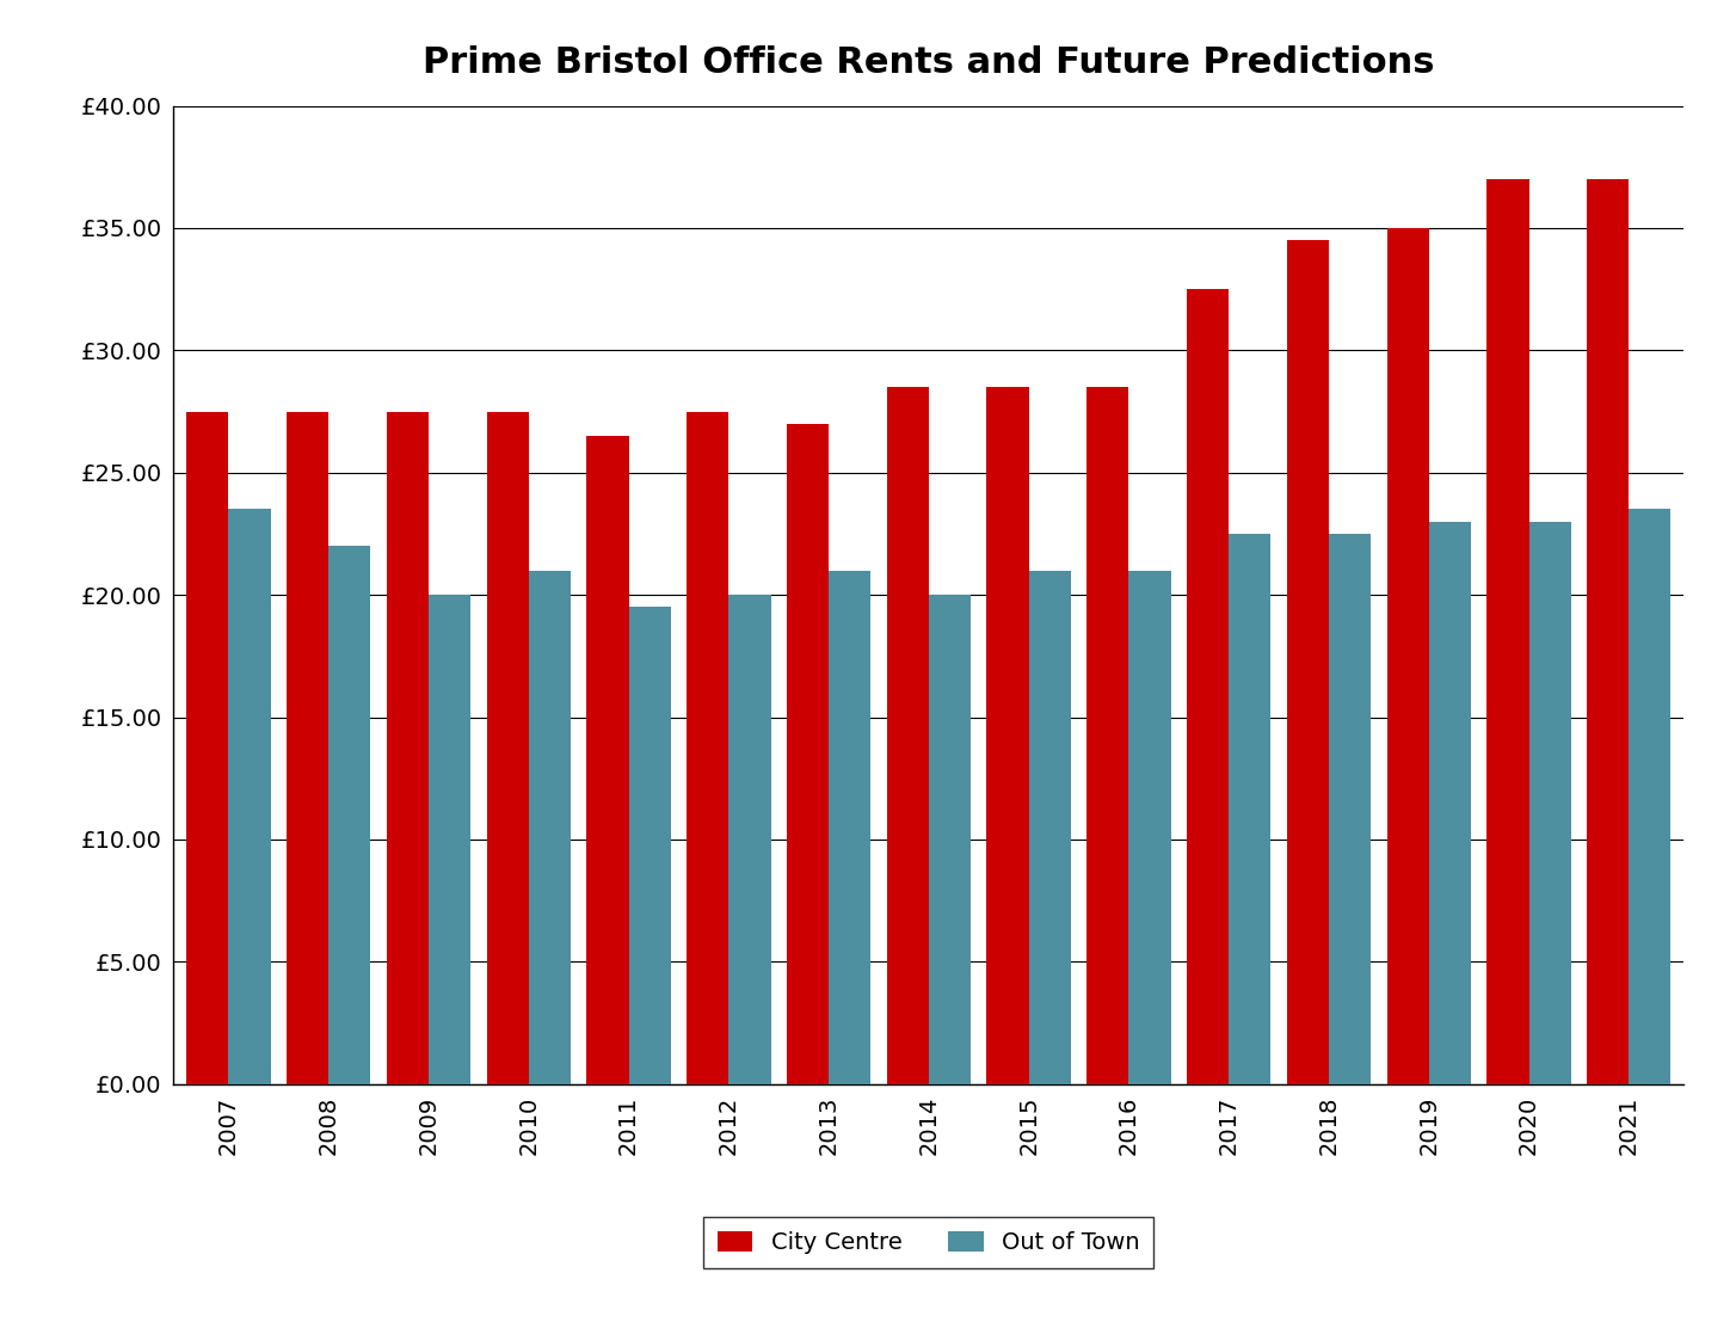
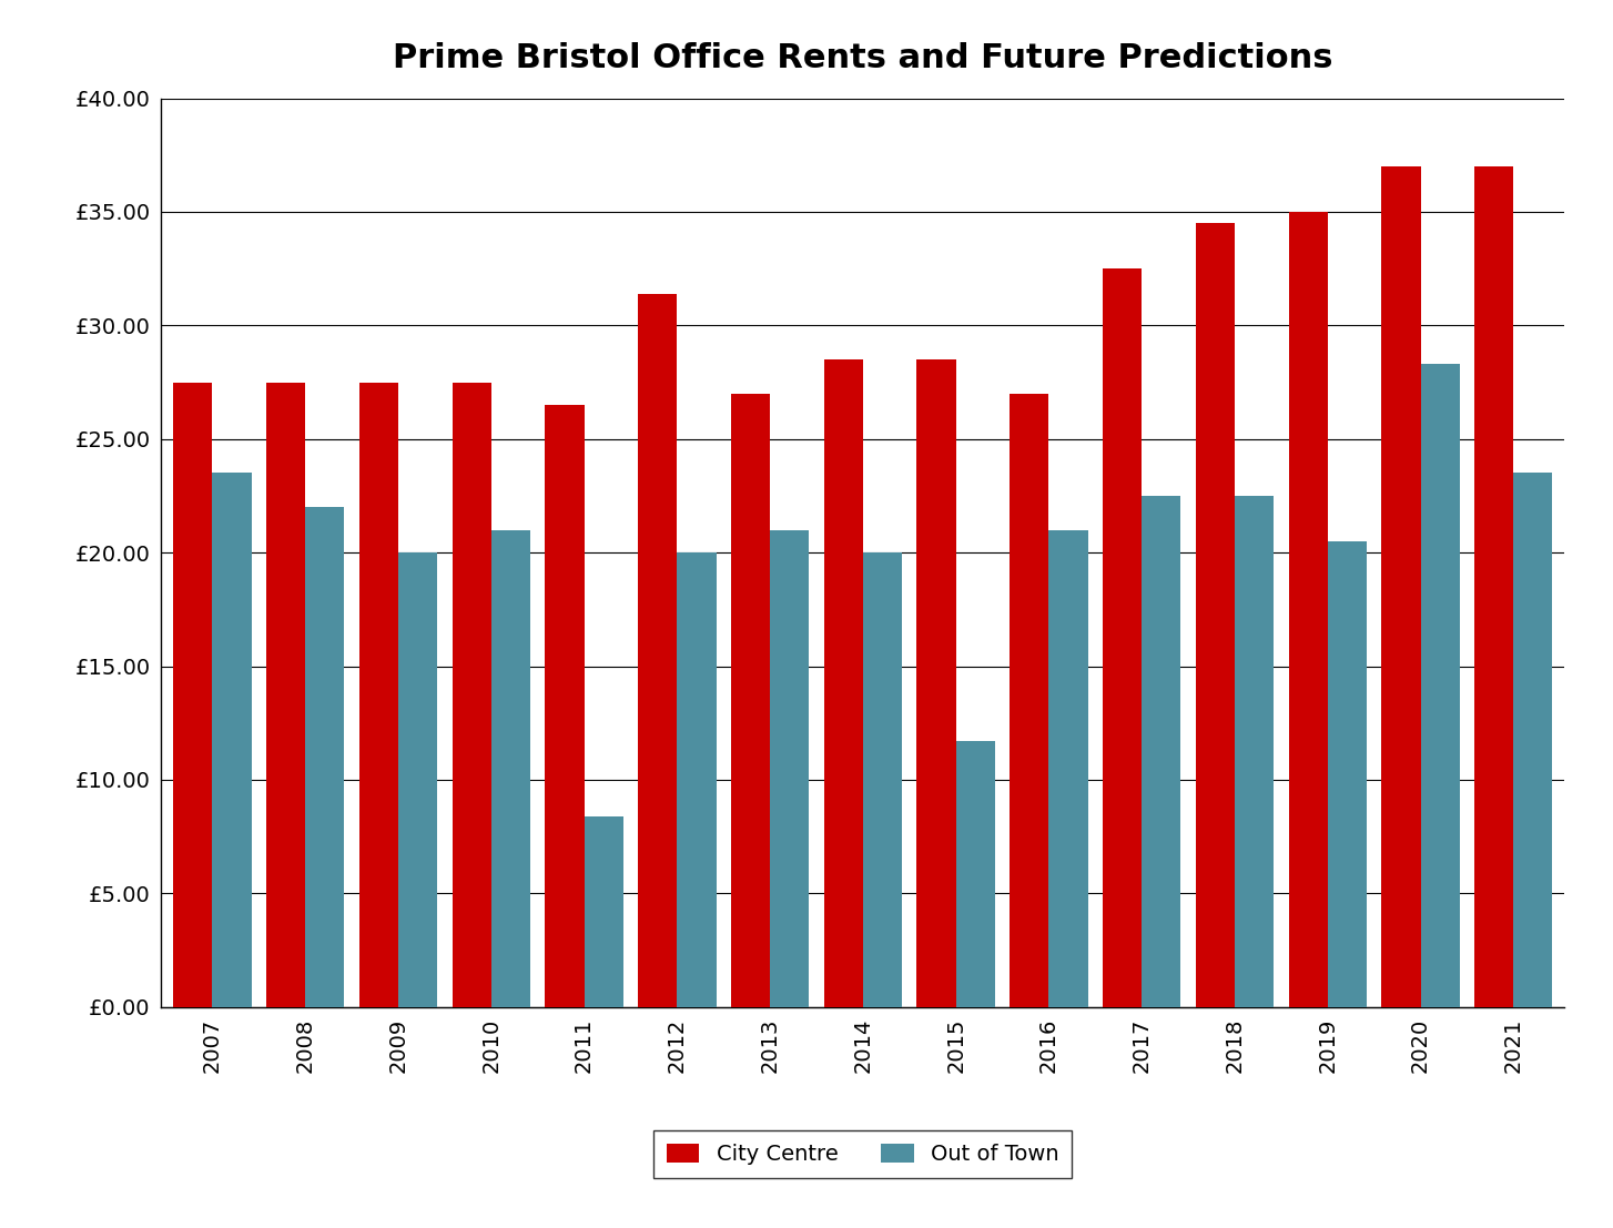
Out of Town/2011: £19.5 -> £8.4
City Centre/2012: £27.5 -> £31.4
Out of Town/2015: £21.0 -> £11.7
City Centre/2016: £28.5 -> £27.0
Out of Town/2019: £23.0 -> £20.5
Out of Town/2020: £23.0 -> £28.3
